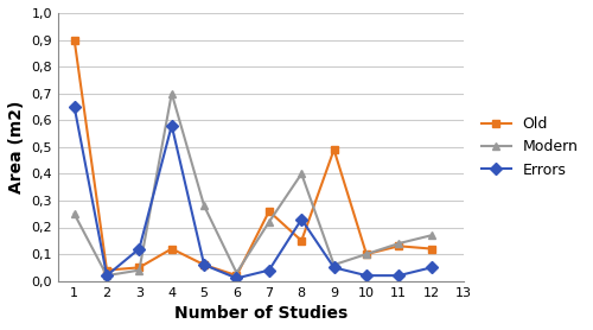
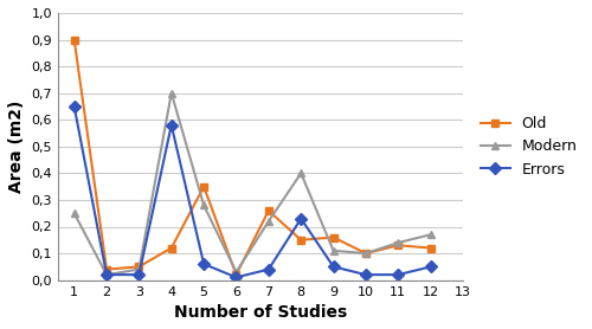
Errors/3: 0,12 -> 0,02
Old/5: 0,06 -> 0,35
Old/9: 0,49 -> 0,16
Modern/9: 0,06 -> 0,11
